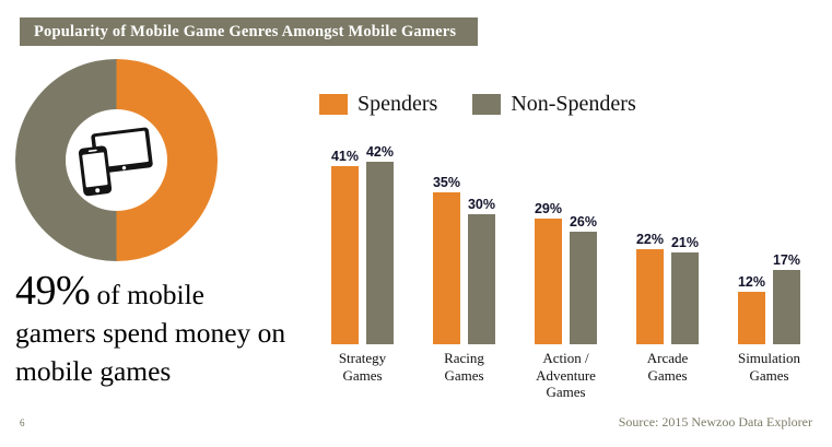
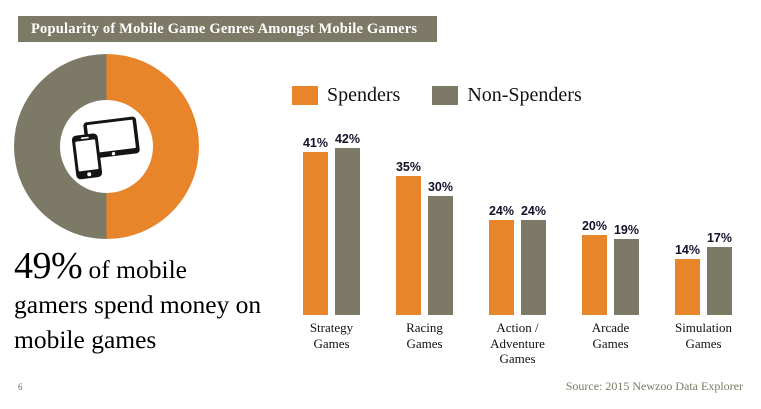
Spenders/Action / Adventure Games: 29% -> 24%
Non-Spenders/Action / Adventure Games: 26% -> 24%
Spenders/Arcade Games: 22% -> 20%
Non-Spenders/Arcade Games: 21% -> 19%
Spenders/Simulation Games: 12% -> 14%
